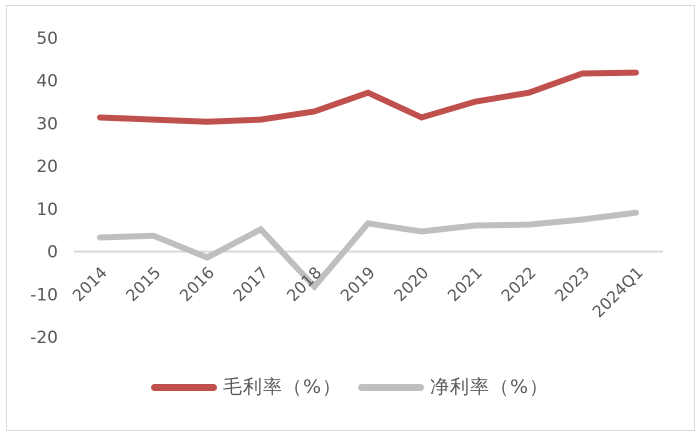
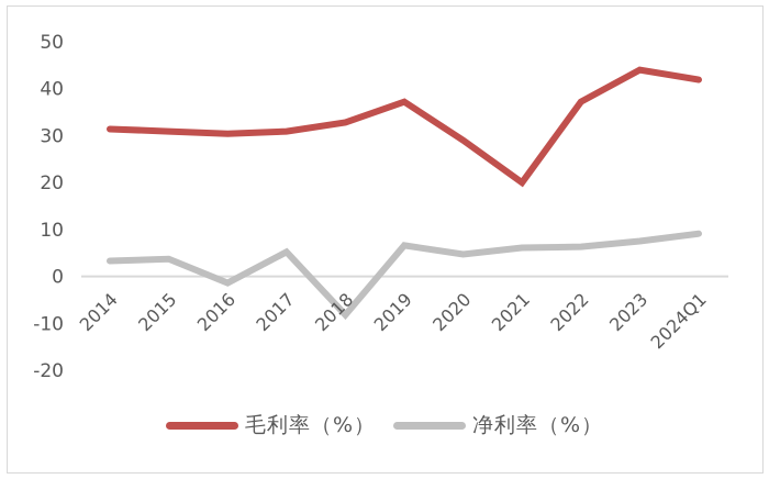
毛利率（%）/2020: 31 -> 29
毛利率（%）/2021: 35 -> 20
毛利率（%）/2023: 42 -> 44
